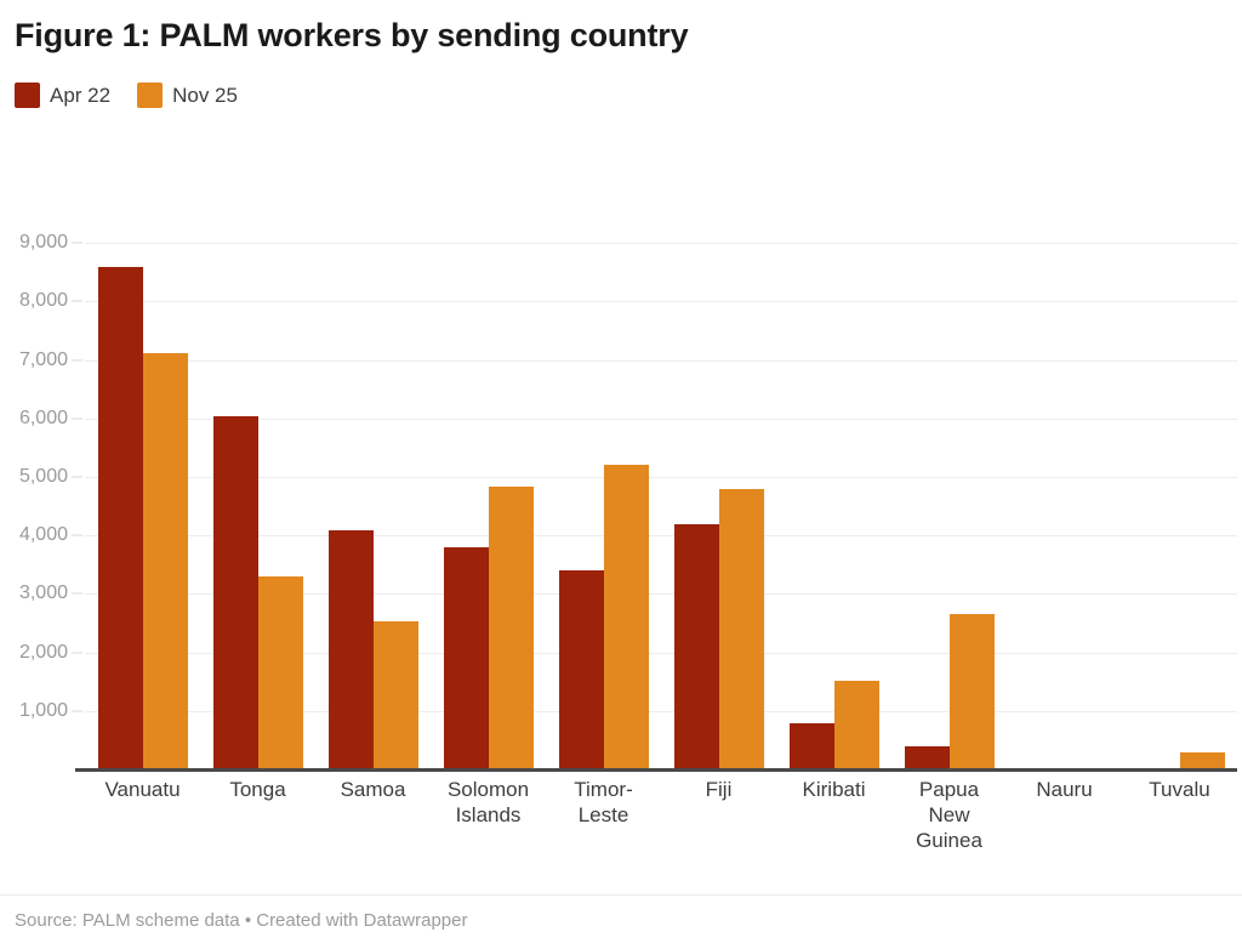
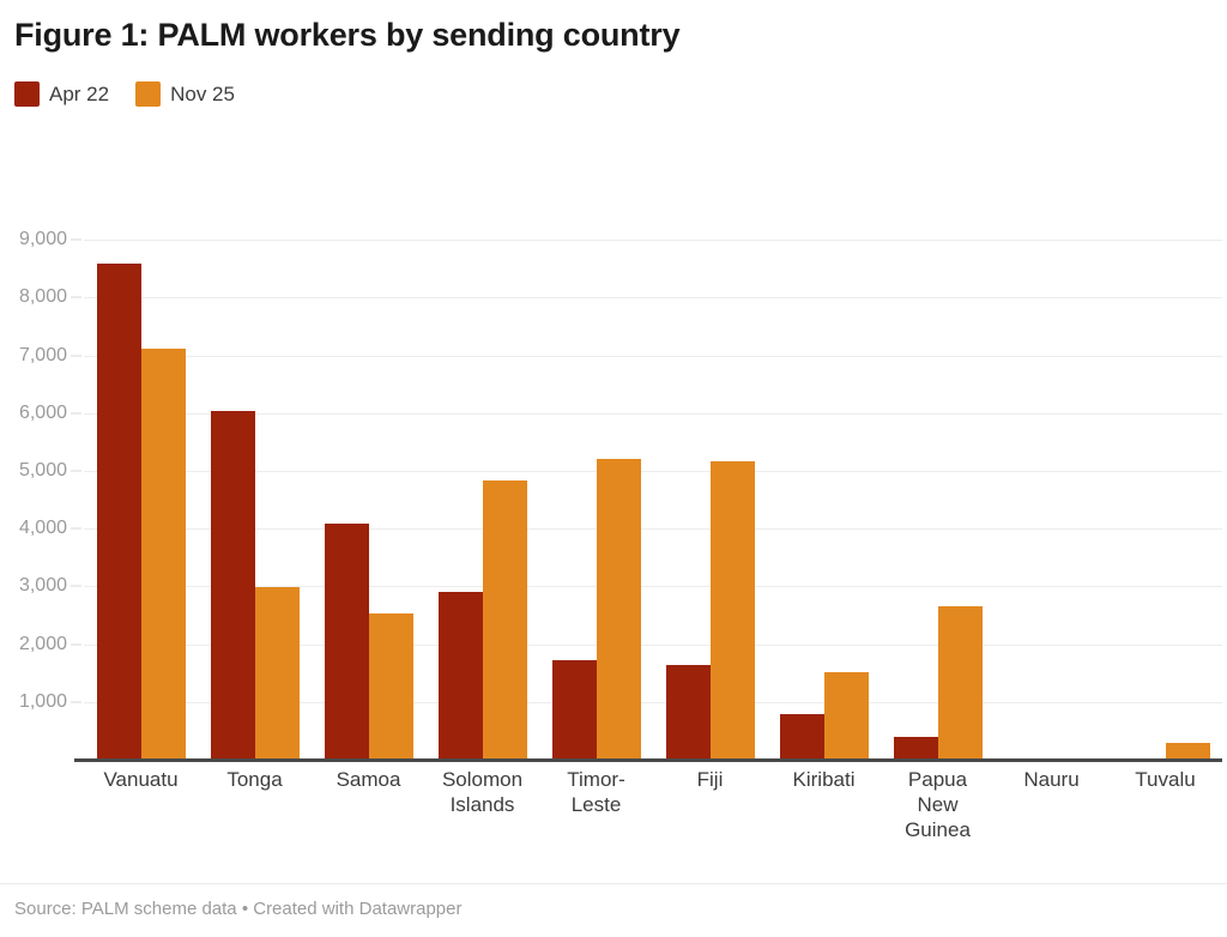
Nov 25/Tonga: 3300 -> 3000
Apr 22/Solomon Islands: 3800 -> 2900
Apr 22/Timor- Leste: 3400 -> 1700
Apr 22/Fiji: 4200 -> 1600
Nov 25/Fiji: 4800 -> 5200
